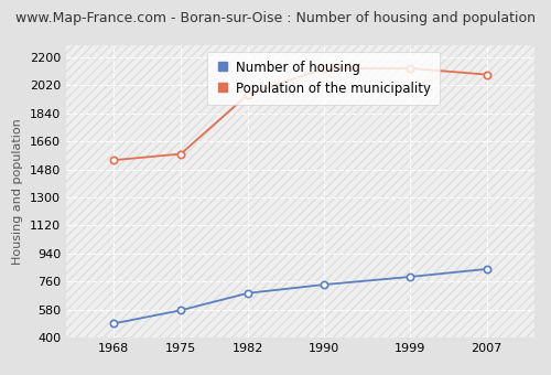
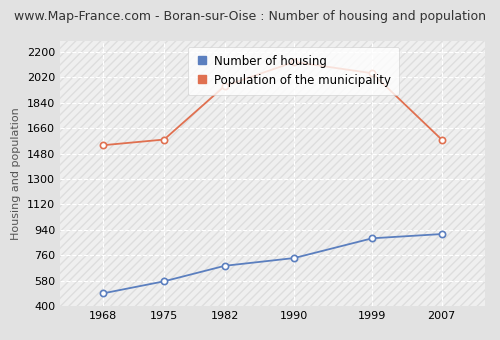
Number of housing/1999: 790 -> 880
Population of the municipality/1999: 2130 -> 2050
Number of housing/2007: 840 -> 910
Population of the municipality/2007: 2090 -> 1580
